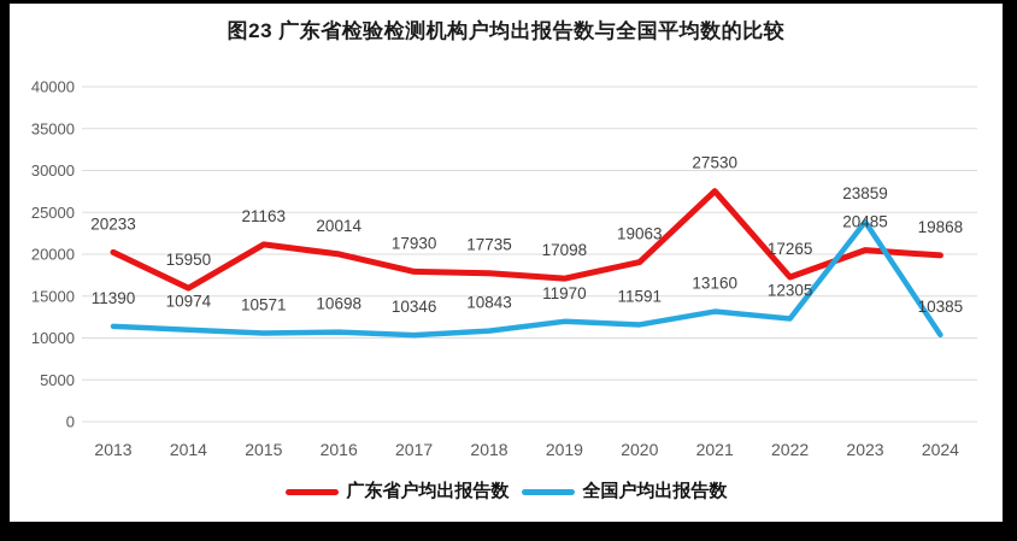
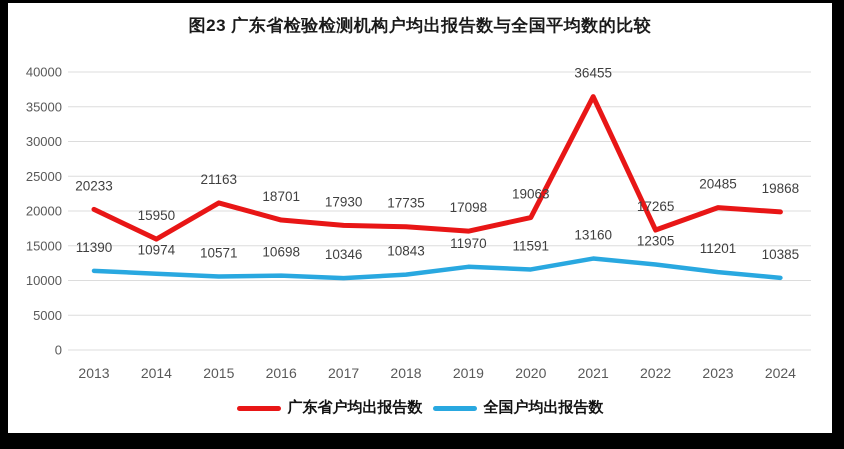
广东省户均出报告数/2016: 20014 -> 18701
广东省户均出报告数/2021: 27530 -> 36455
全国户均出报告数/2023: 23859 -> 11201
